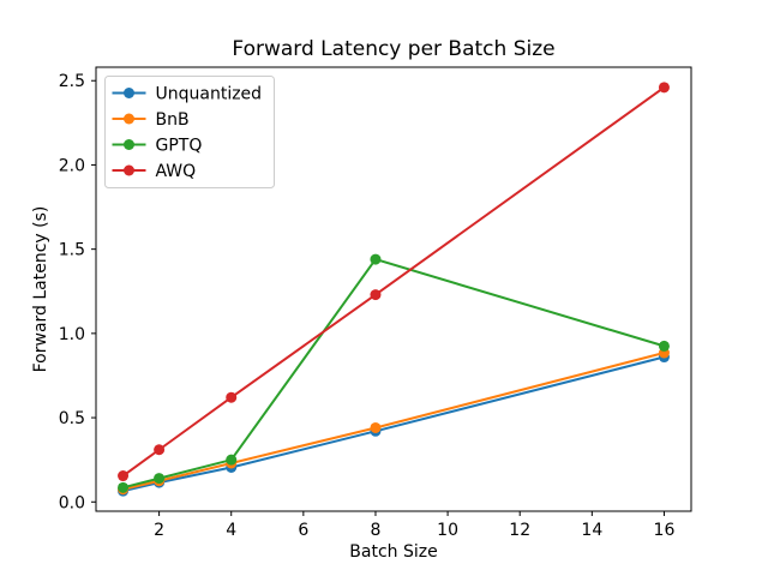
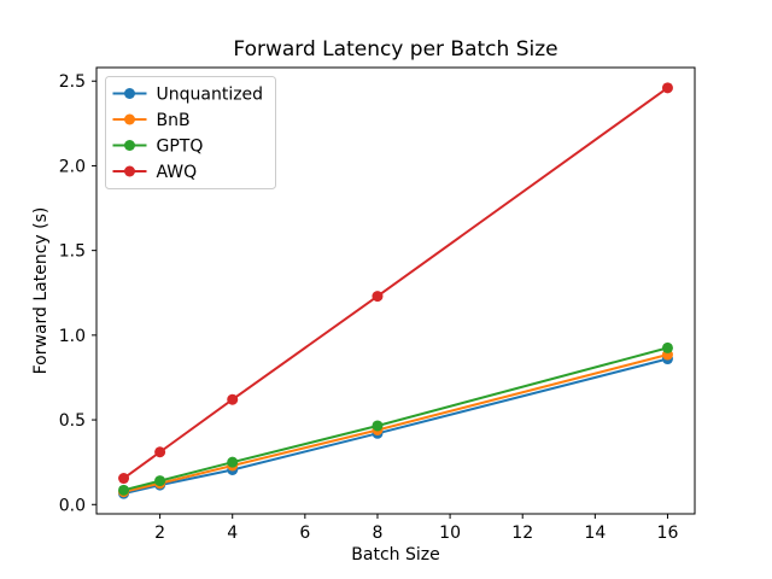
GPTQ/8: 1.44 -> 0.47
